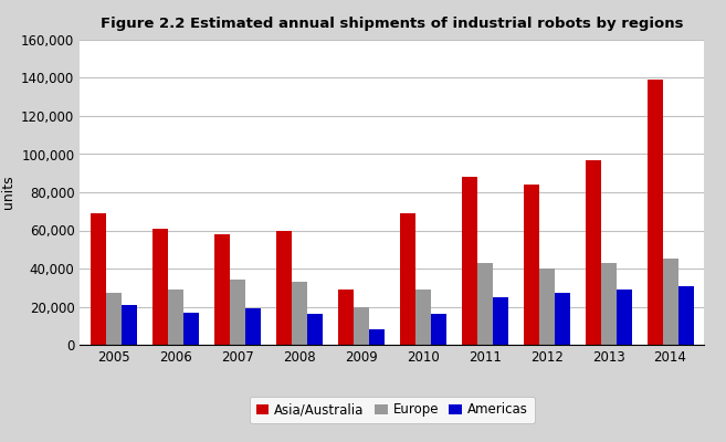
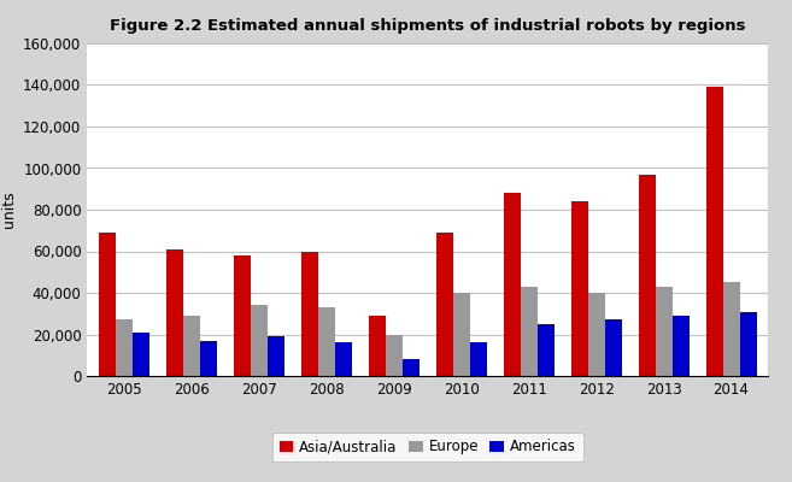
Europe/2010: 29,000 -> 40,000
